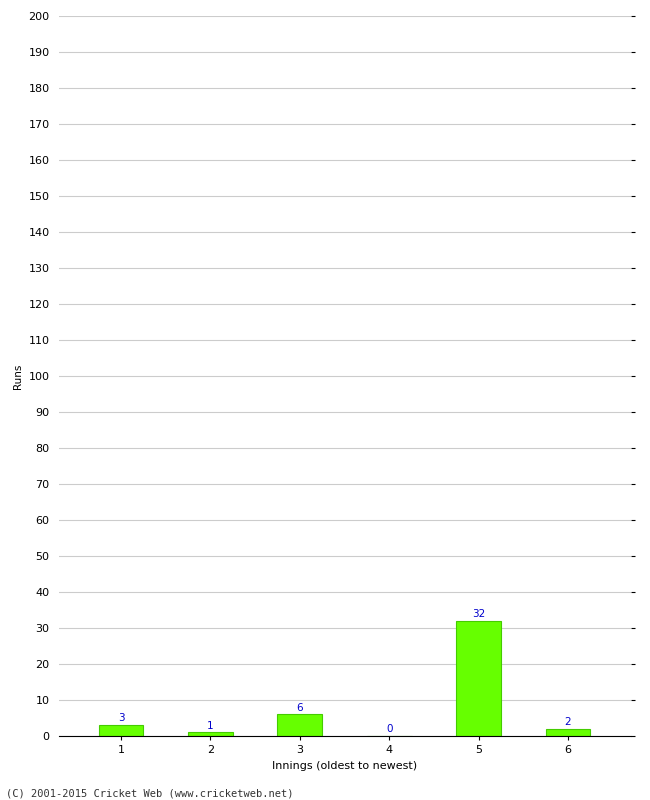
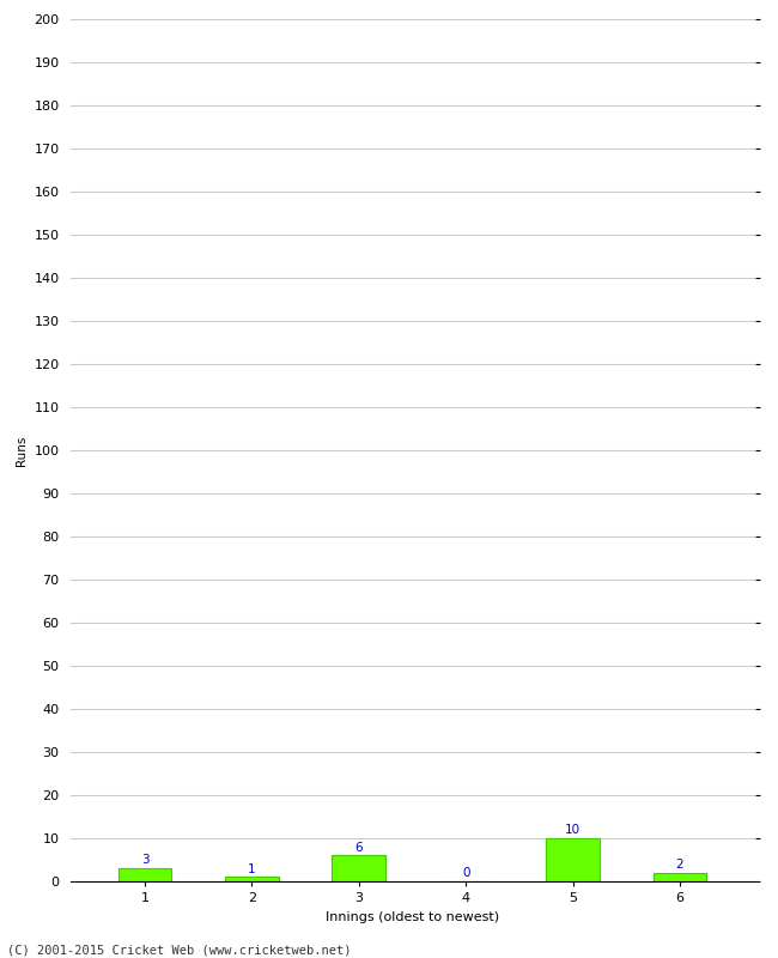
5: 32 -> 10
